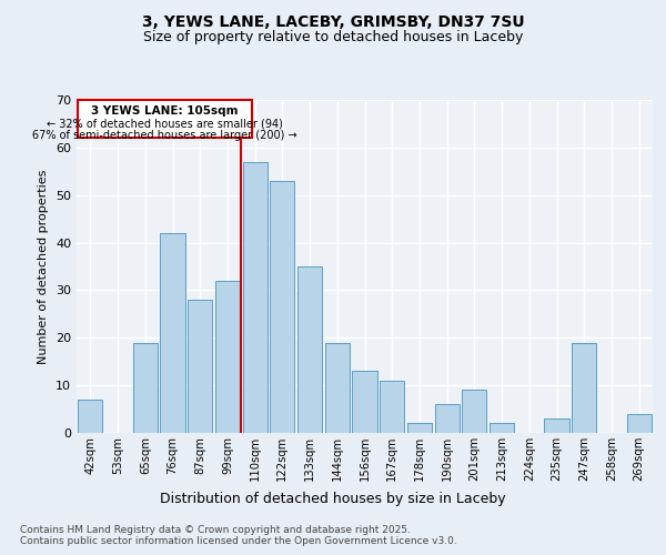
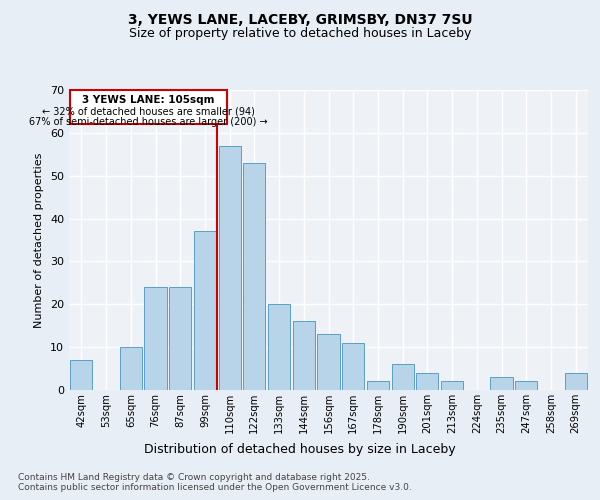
65sqm: 19 -> 10
76sqm: 42 -> 24
87sqm: 28 -> 24
99sqm: 32 -> 37
133sqm: 35 -> 20
144sqm: 19 -> 16
201sqm: 9 -> 4
247sqm: 19 -> 2
